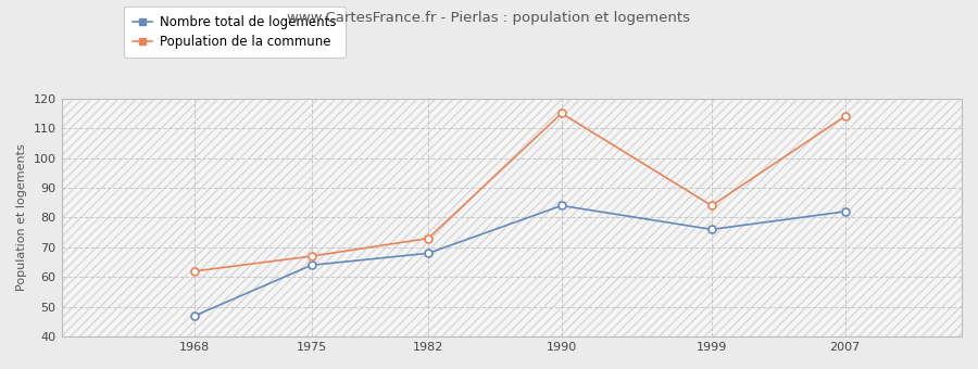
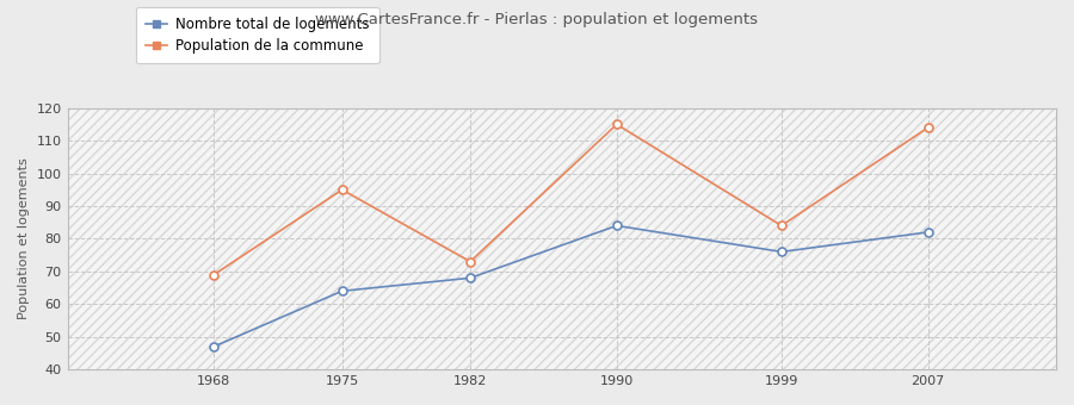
Population de la commune/1968: 62 -> 69
Population de la commune/1975: 67 -> 95
